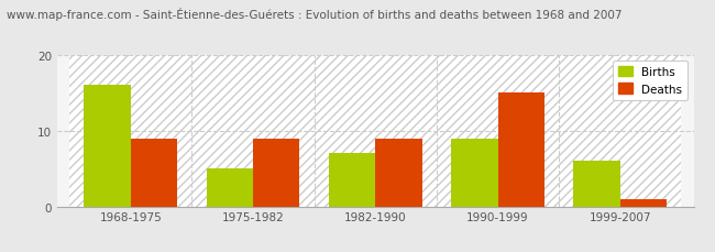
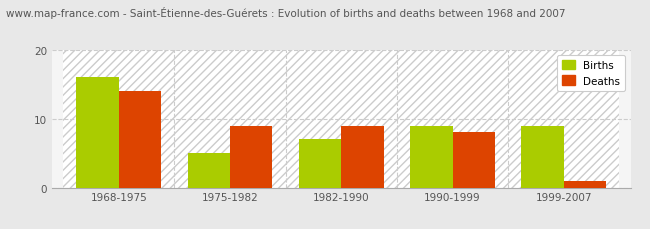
Deaths/1968-1975: 9 -> 14
Deaths/1990-1999: 15 -> 8
Births/1999-2007: 6 -> 9
